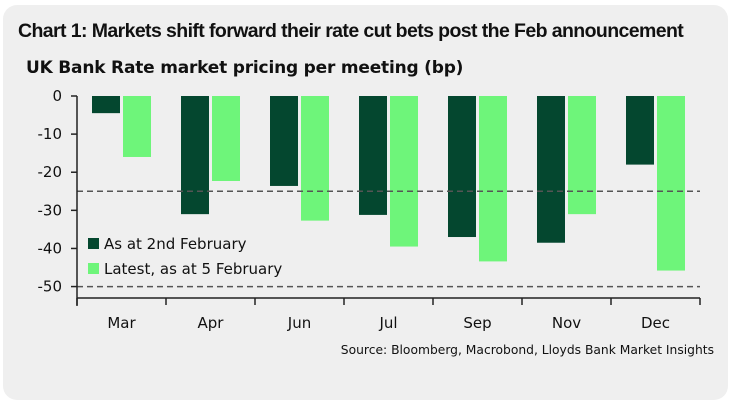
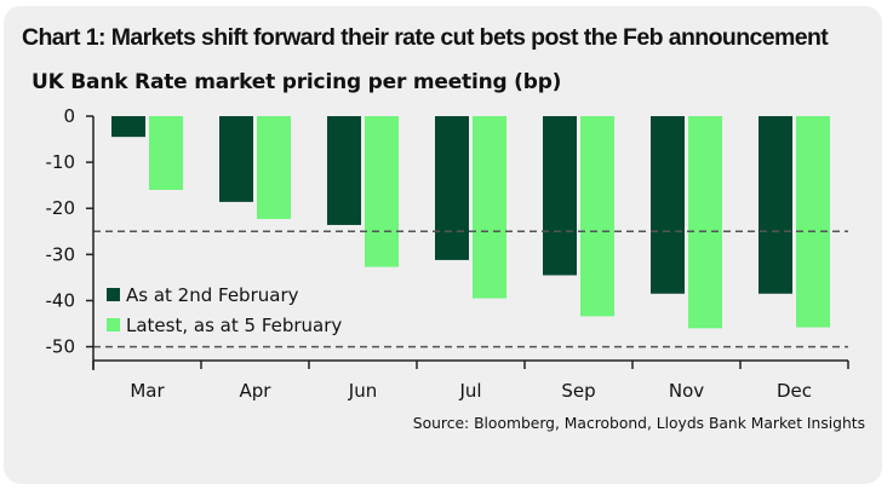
As at 2nd February/Apr: -31 -> -19
As at 2nd February/Sep: -37 -> -34
Latest, as at 5 February/Nov: -31 -> -46
As at 2nd February/Dec: -18 -> -38
